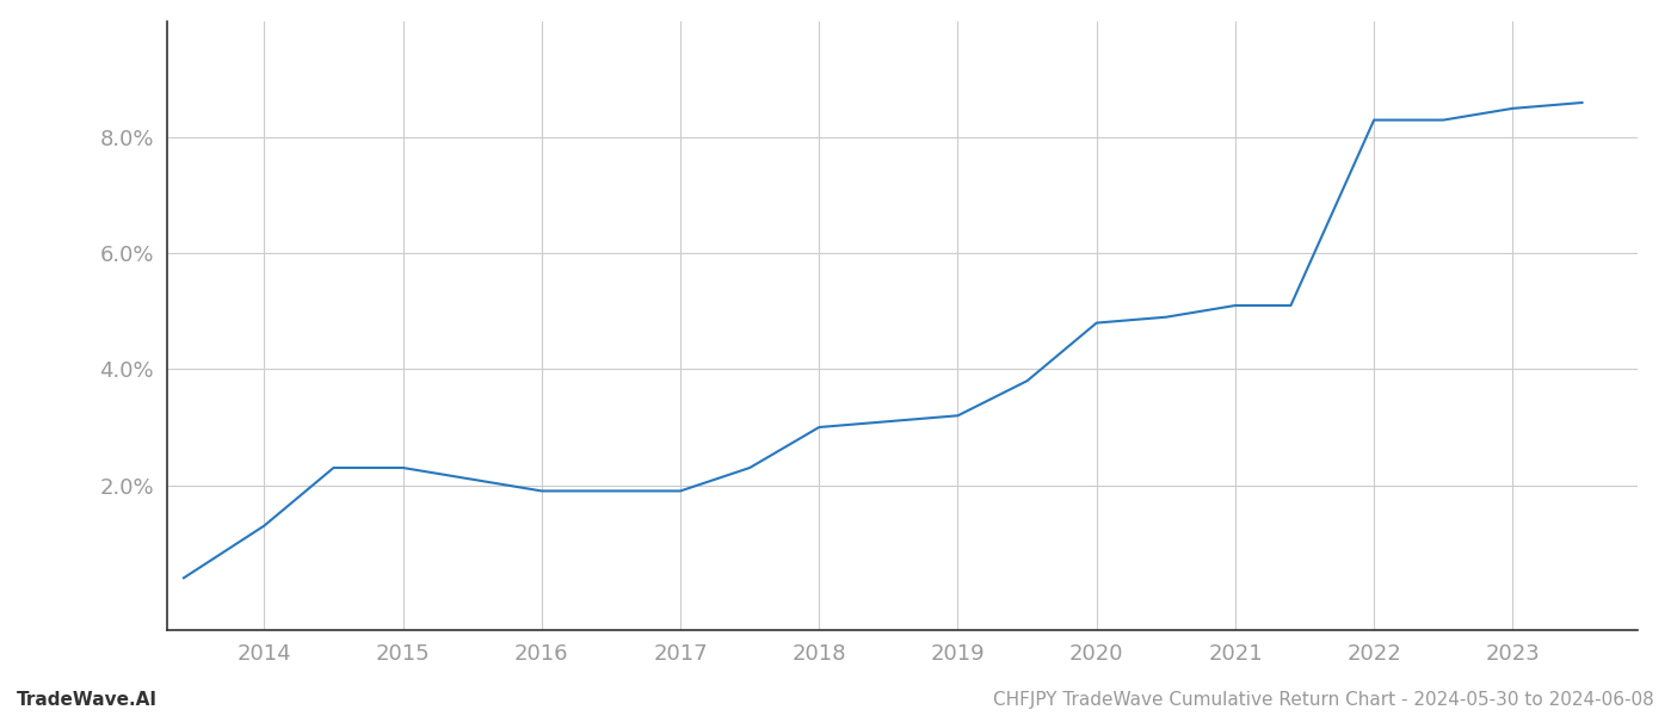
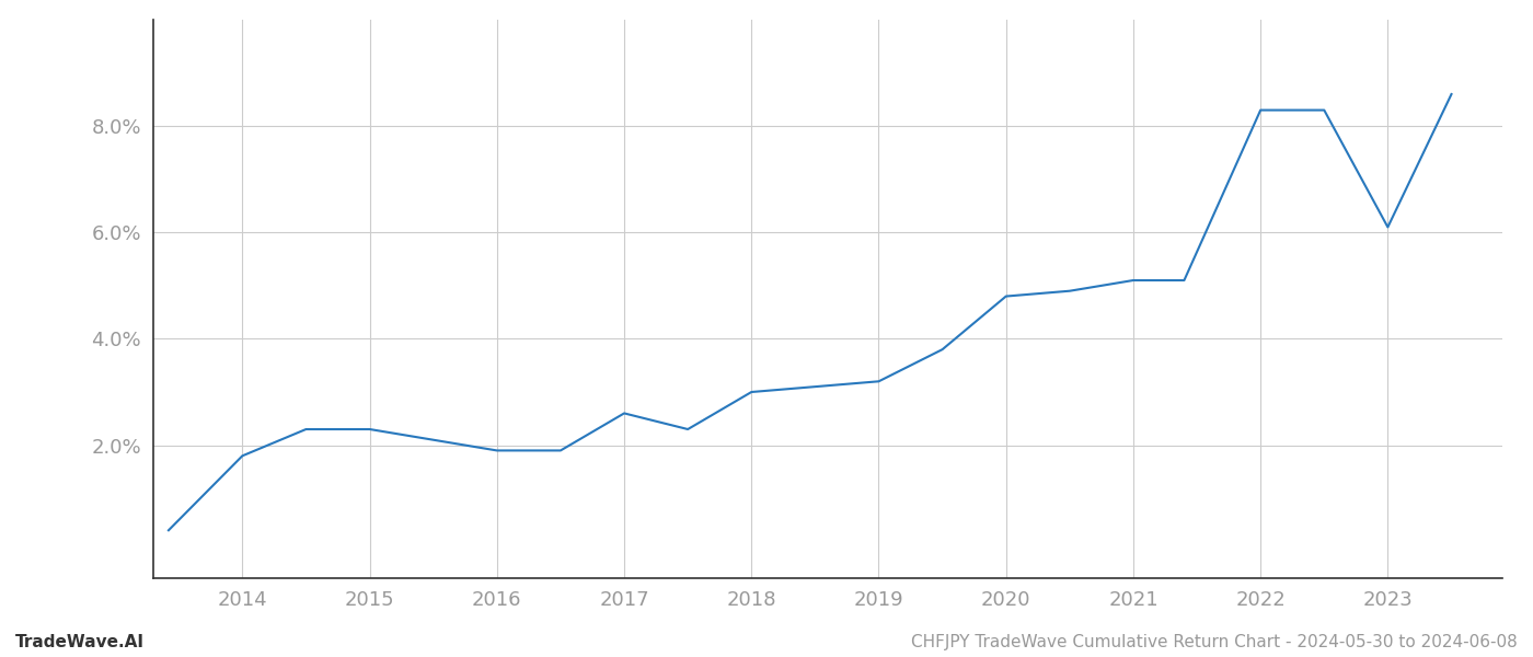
2014: 1.3% -> 1.8%
2017: 1.9% -> 2.6%
2023: 8.5% -> 6.1%
